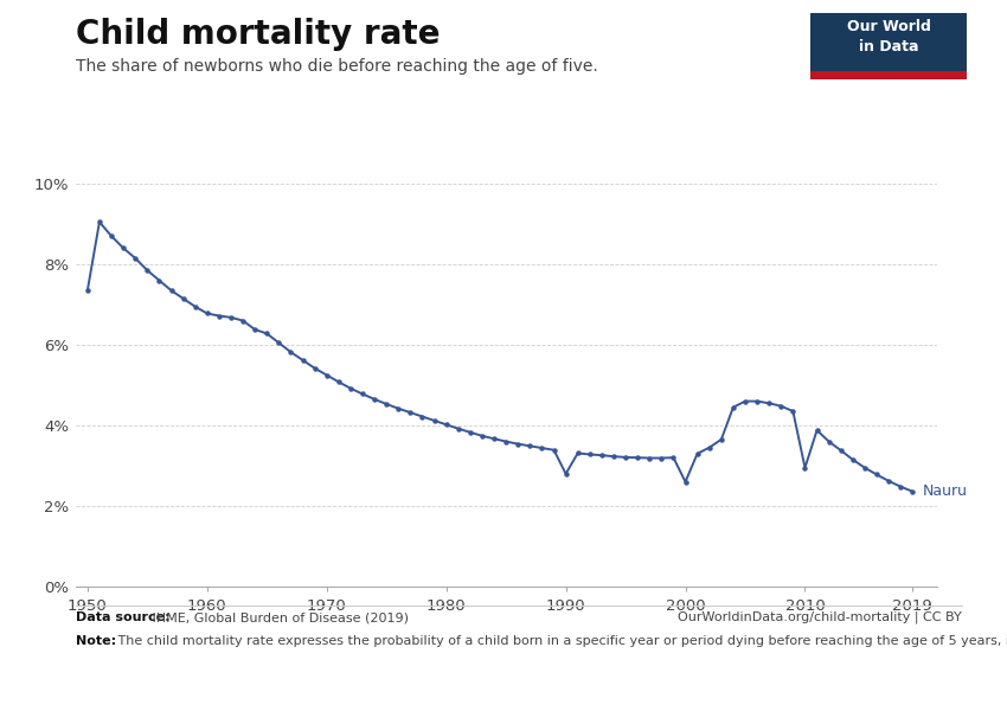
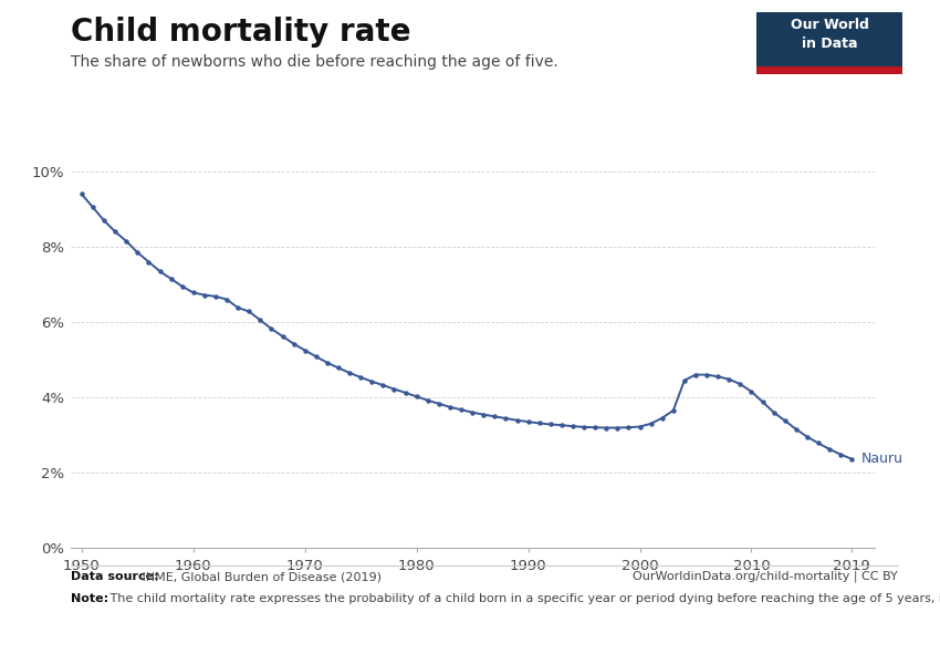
1950: 7.35% -> 9.40%
1990: 2.80% -> 3.35%
2000: 2.60% -> 3.22%
2010: 2.95% -> 4.15%
